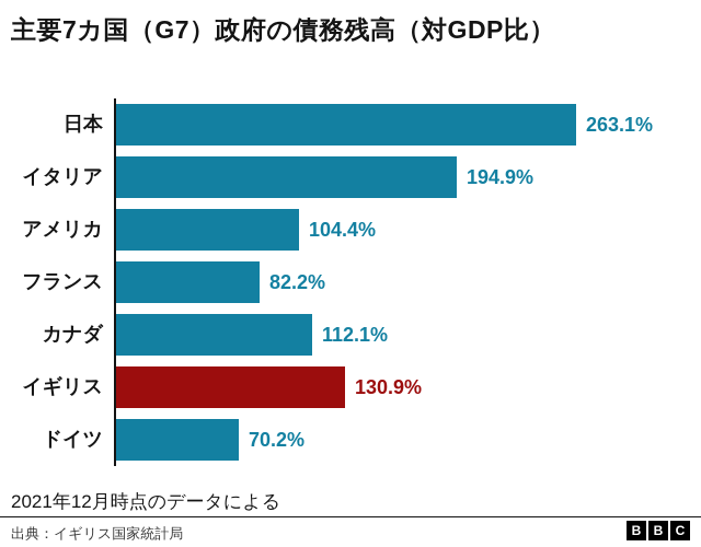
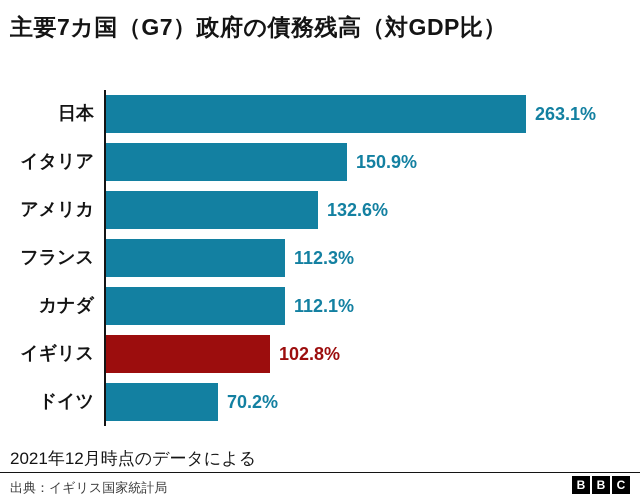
イタリア: 194.9% -> 150.9%
アメリカ: 104.4% -> 132.6%
フランス: 82.2% -> 112.3%
イギリス: 130.9% -> 102.8%
